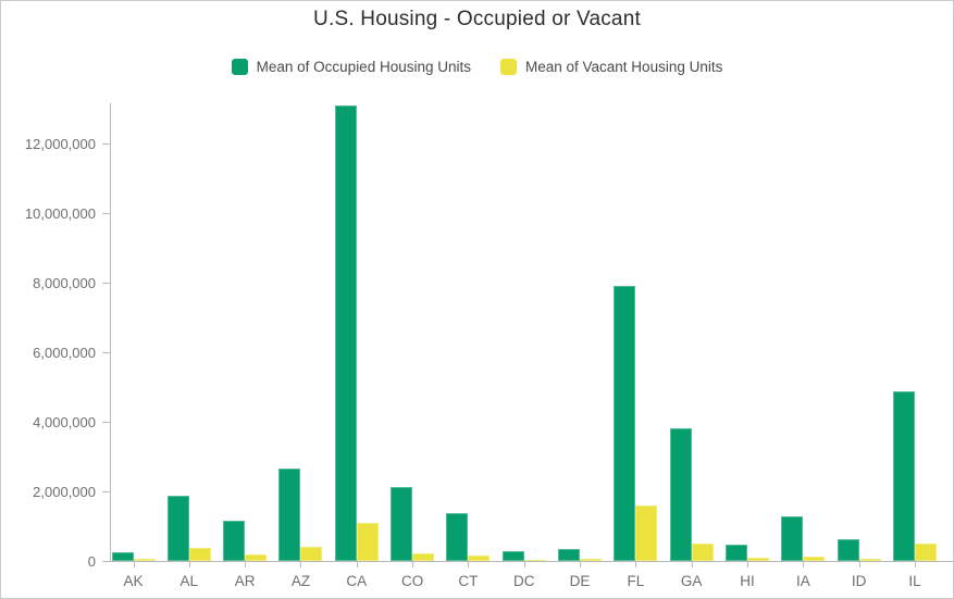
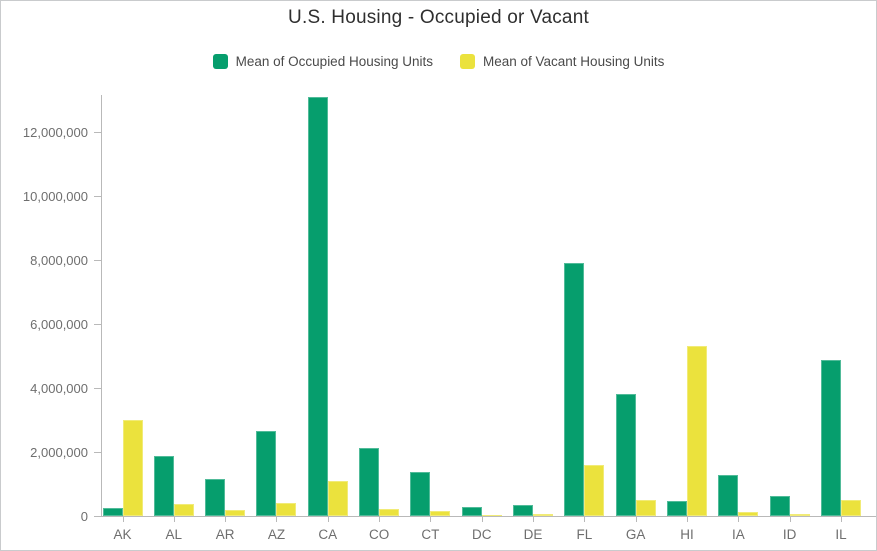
Mean of Vacant Housing Units/AK: 100000 -> 3000000
Mean of Vacant Housing Units/HI: 100000 -> 5300000
